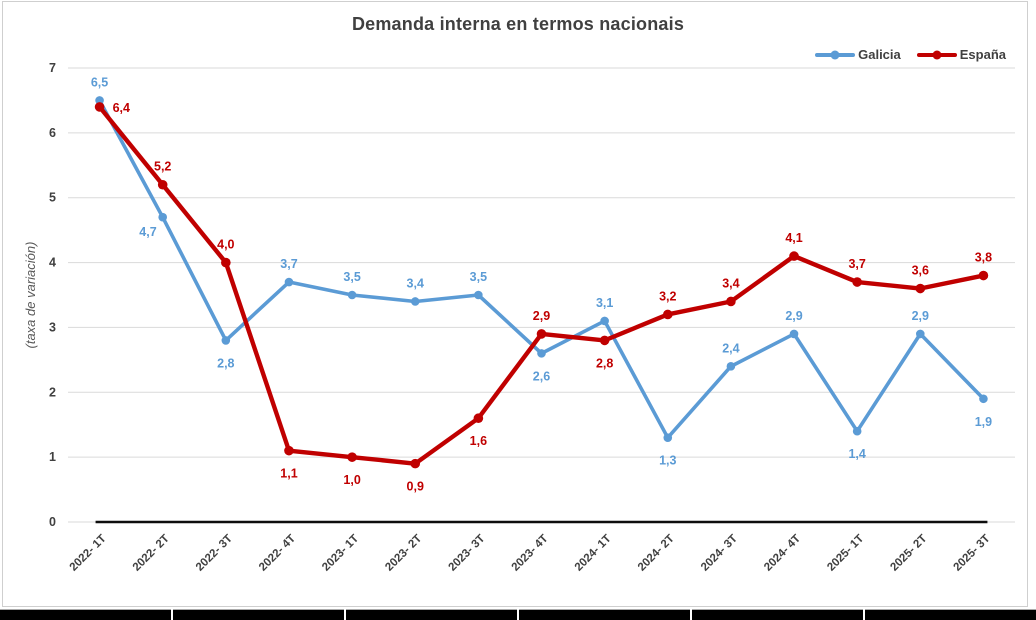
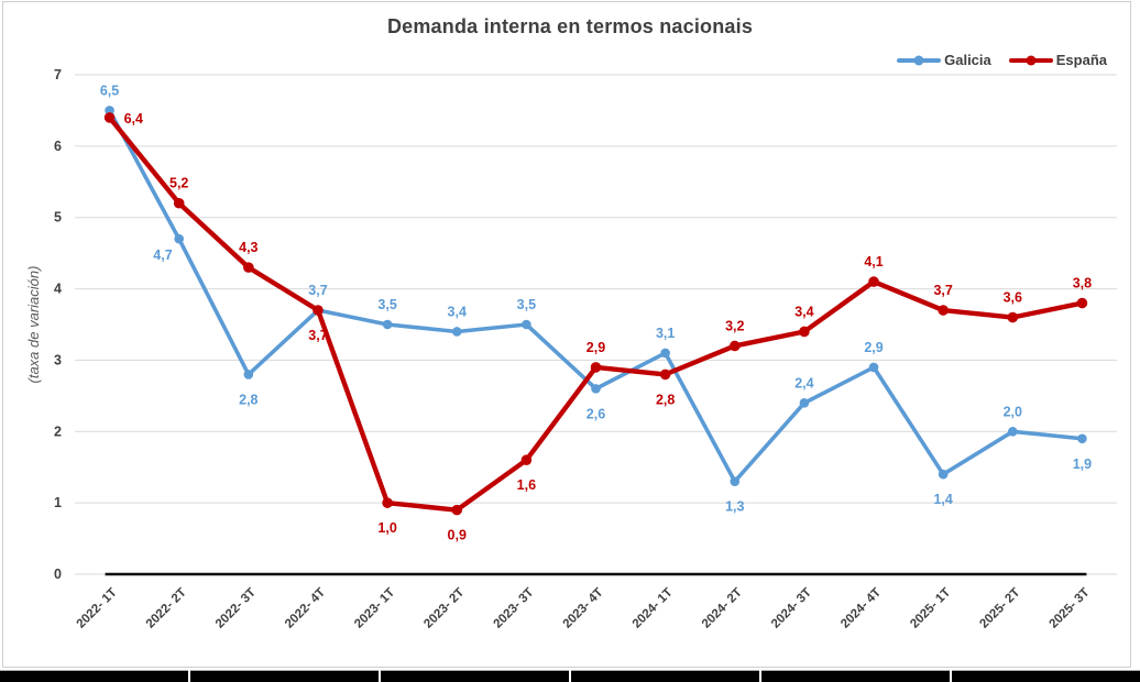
España/2022- 3T: 4,0 -> 4,3
España/2022- 4T: 1,1 -> 3,7
Galicia/2025- 2T: 2,9 -> 2,0
